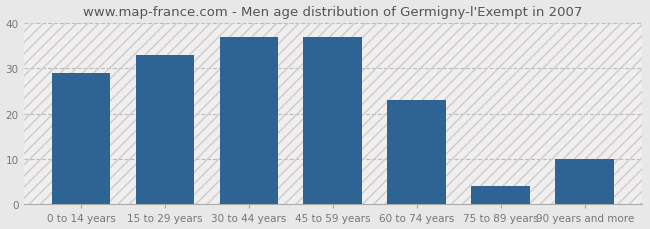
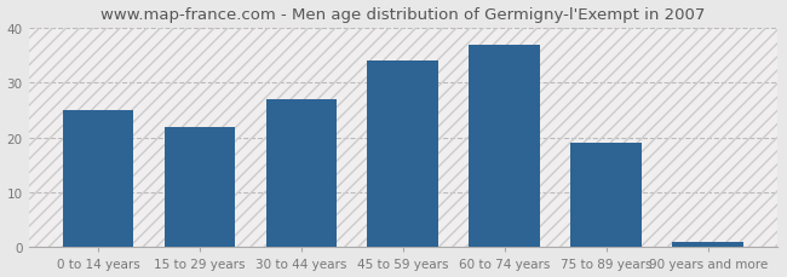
0 to 14 years: 29 -> 25
15 to 29 years: 33 -> 22
30 to 44 years: 37 -> 27
45 to 59 years: 37 -> 34
60 to 74 years: 23 -> 37
75 to 89 years: 4 -> 19
90 years and more: 10 -> 1
